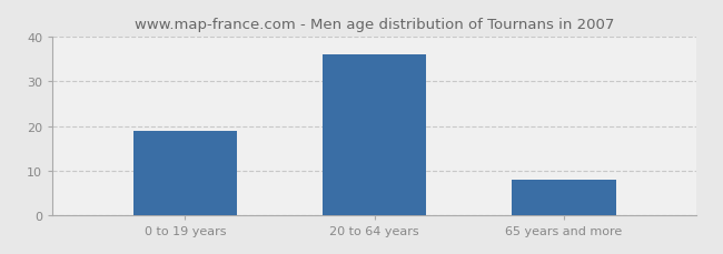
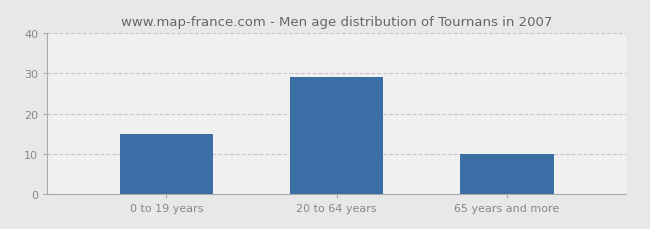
0 to 19 years: 19 -> 15
20 to 64 years: 36 -> 29
65 years and more: 8 -> 10
